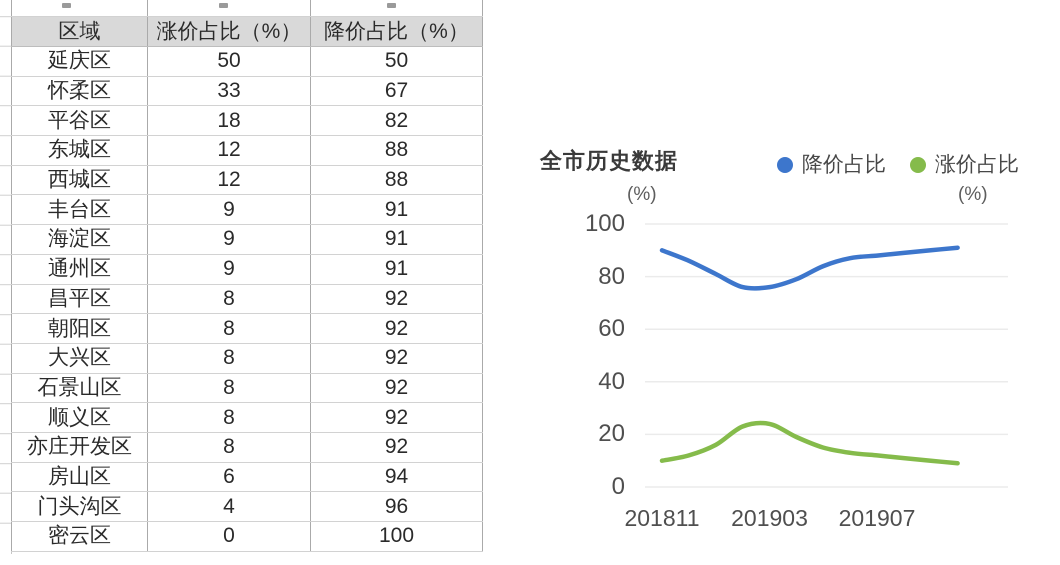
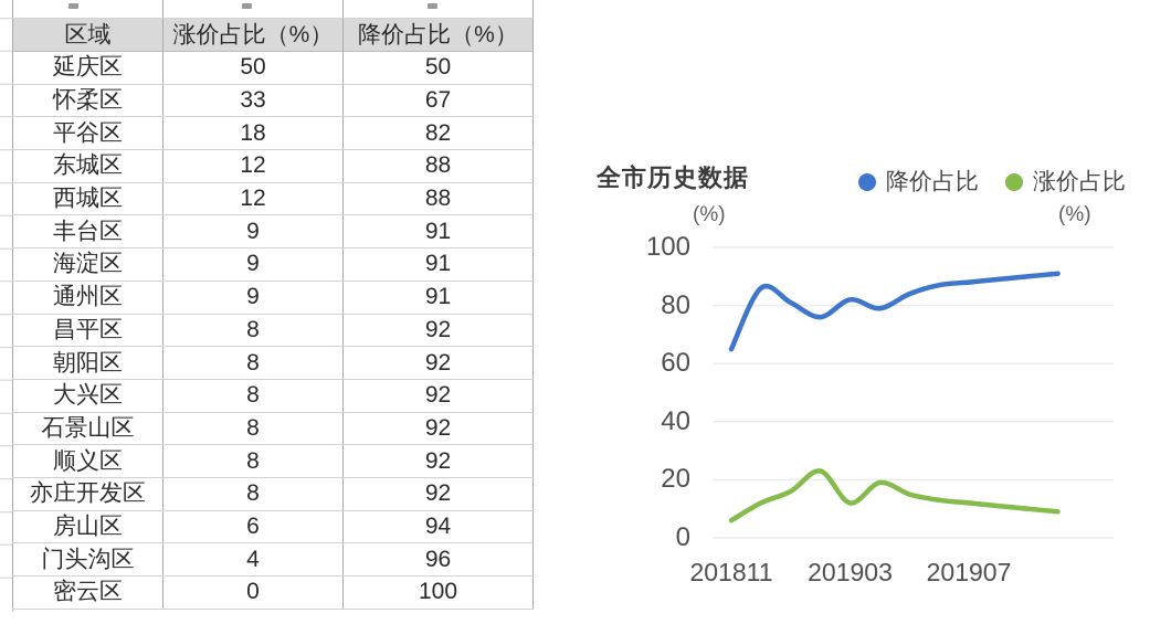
降价占比/201811: 90 -> 65
涨价占比/201811: 10 -> 6
降价占比/201903: 76 -> 82
涨价占比/201903: 24 -> 12
